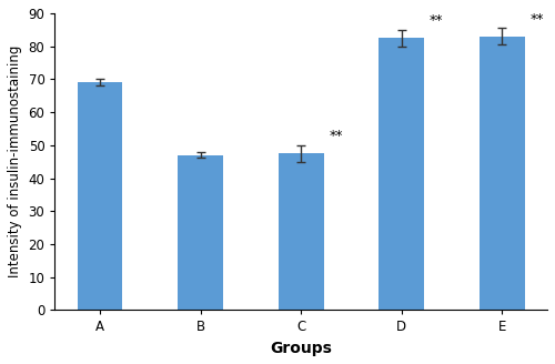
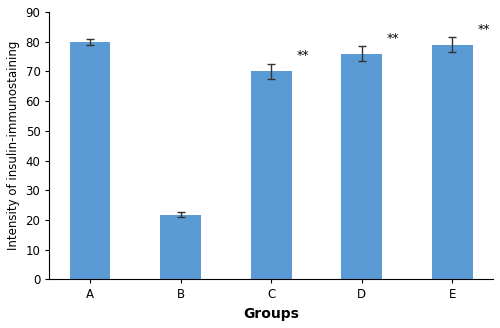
A: 69.0 -> 80.0
B: 47.0 -> 21.8
C: 47.5 -> 70.0
D: 82.5 -> 76.0
E: 83.0 -> 79.0
